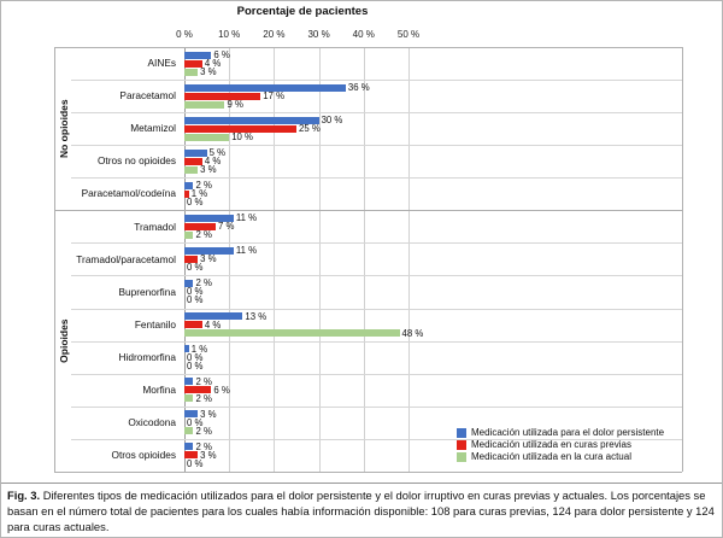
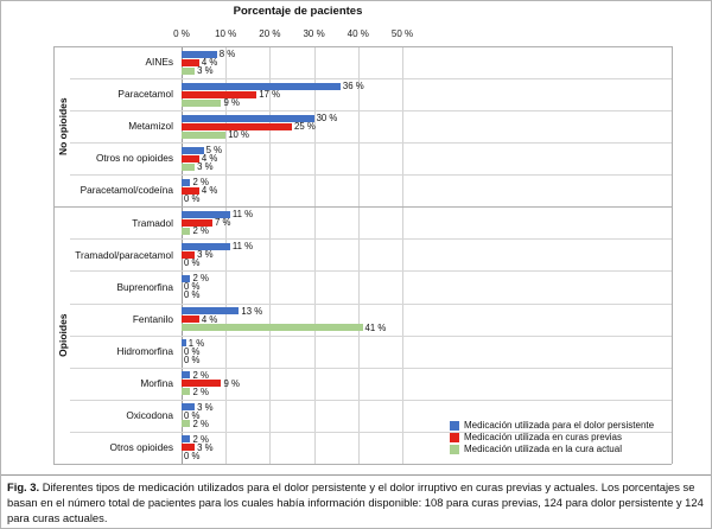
Medicación utilizada para el dolor persistente/AINEs: 6 -> 8
Medicación utilizada en curas previas/Paracetamol/codeína: 1 -> 4
Medicación utilizada en la cura actual/Fentanilo: 48 -> 41
Medicación utilizada en curas previas/Morfina: 6 -> 9
